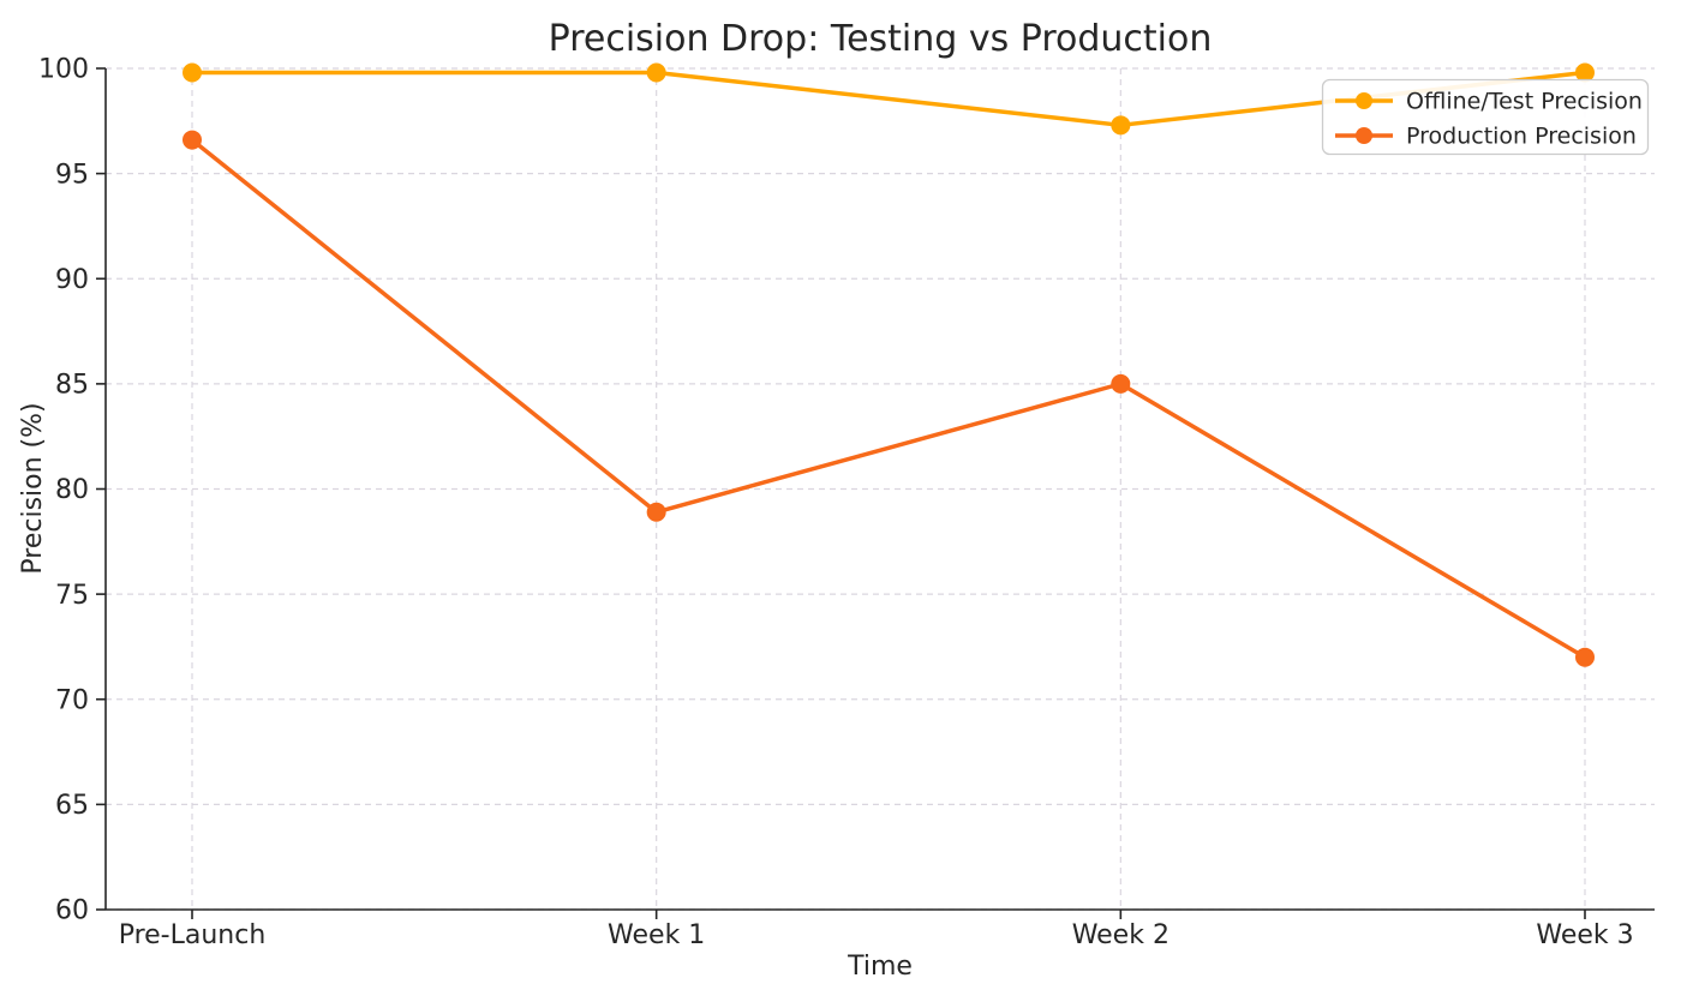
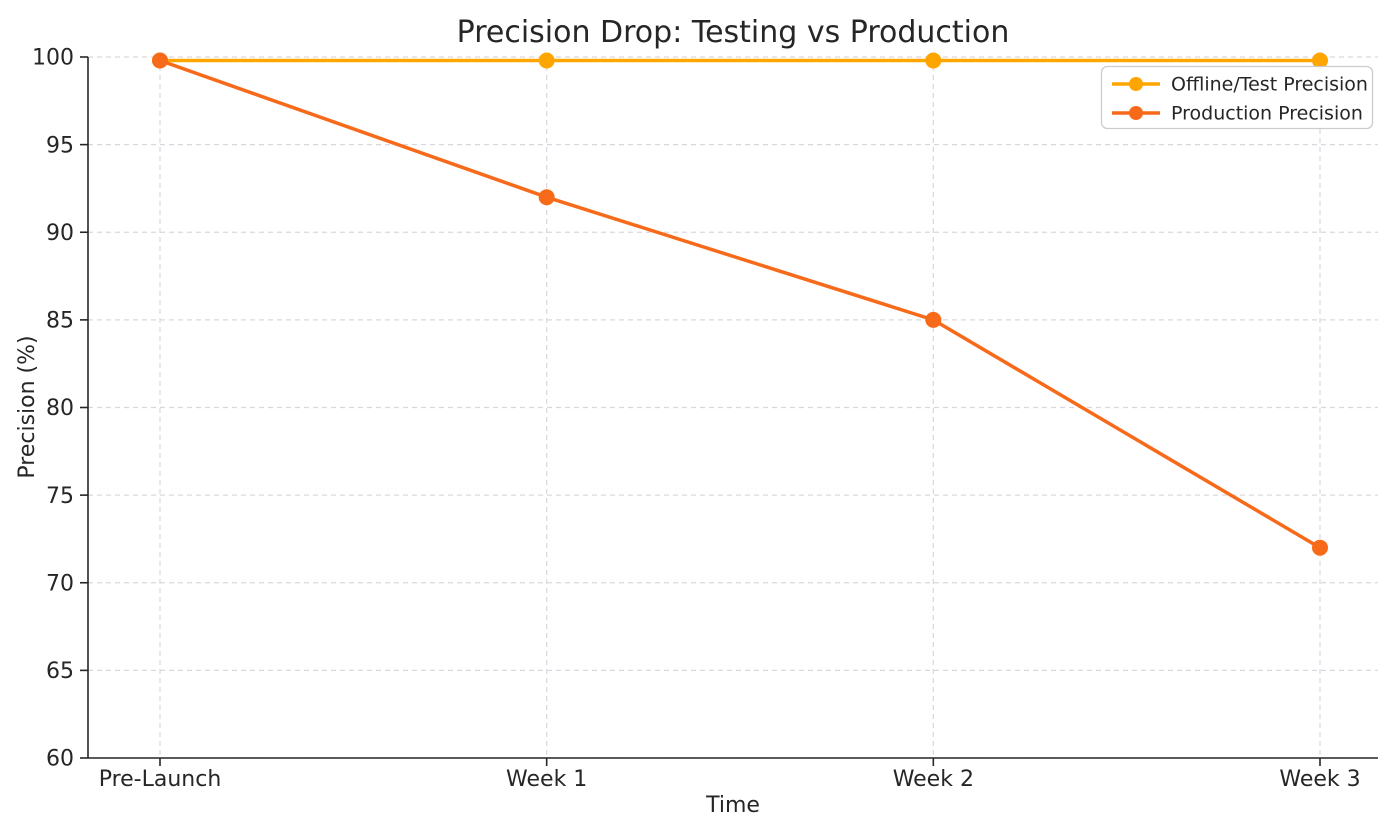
Production Precision/Pre-Launch: 96.6 -> 99.8
Production Precision/Week 1: 78.9 -> 92.0
Offline/Test Precision/Week 2: 97.3 -> 99.8
